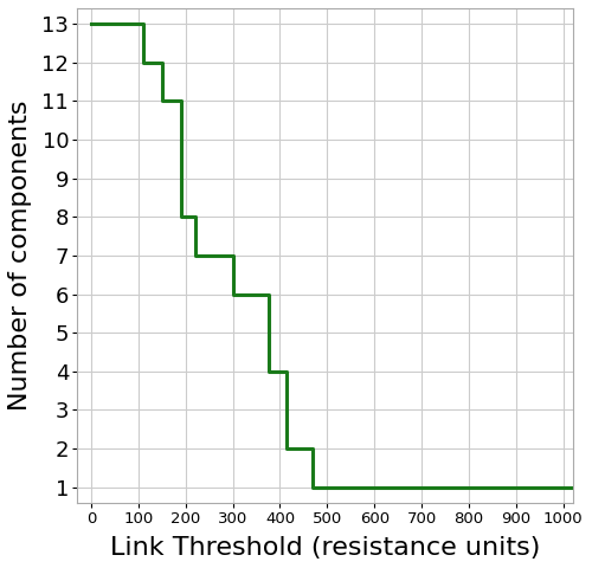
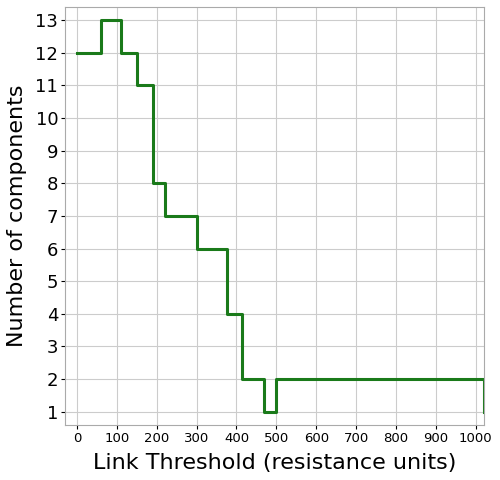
0: 13 -> 12
500: 1 -> 2
